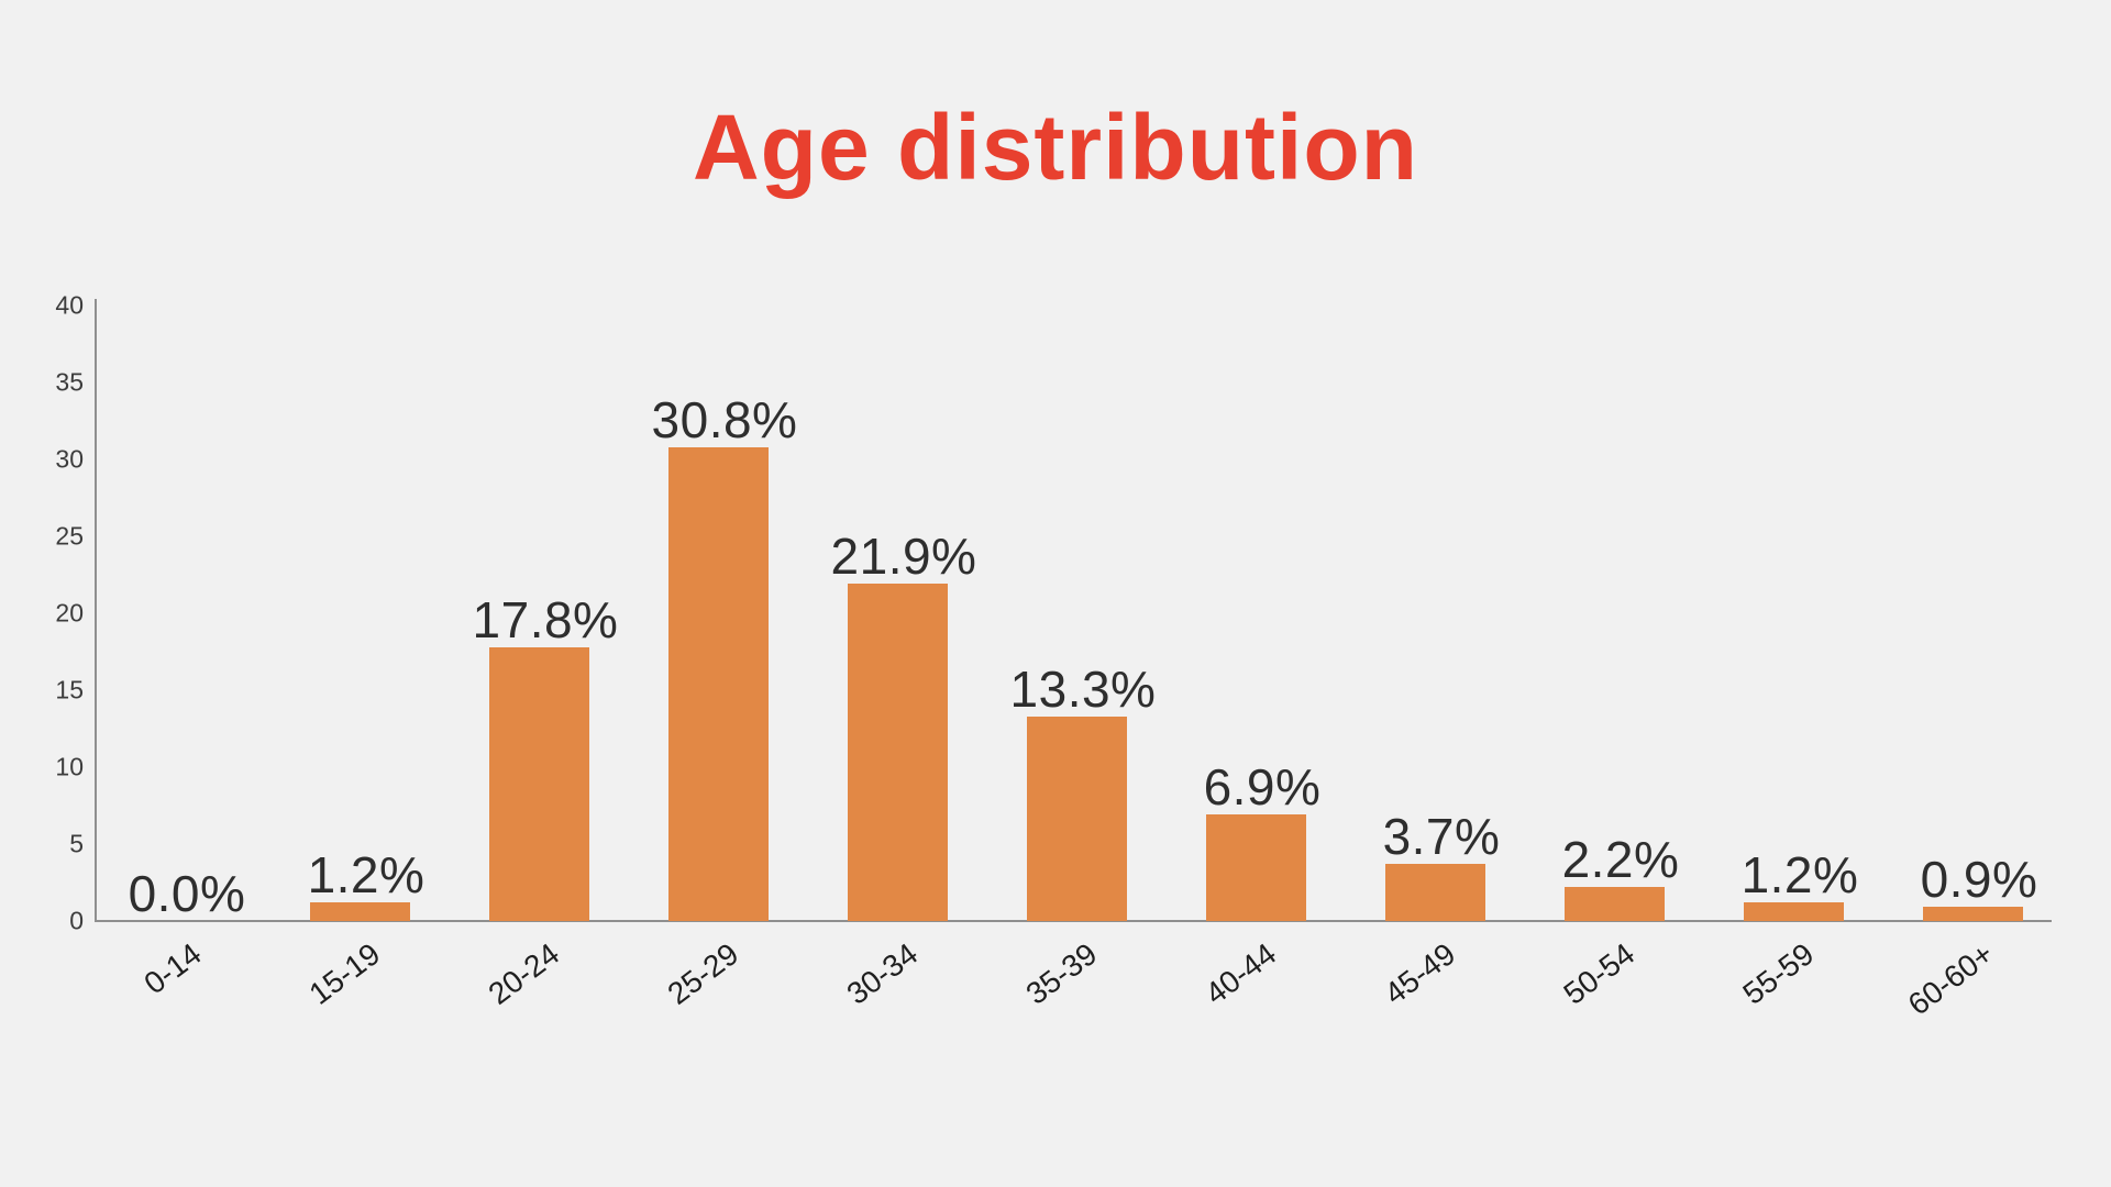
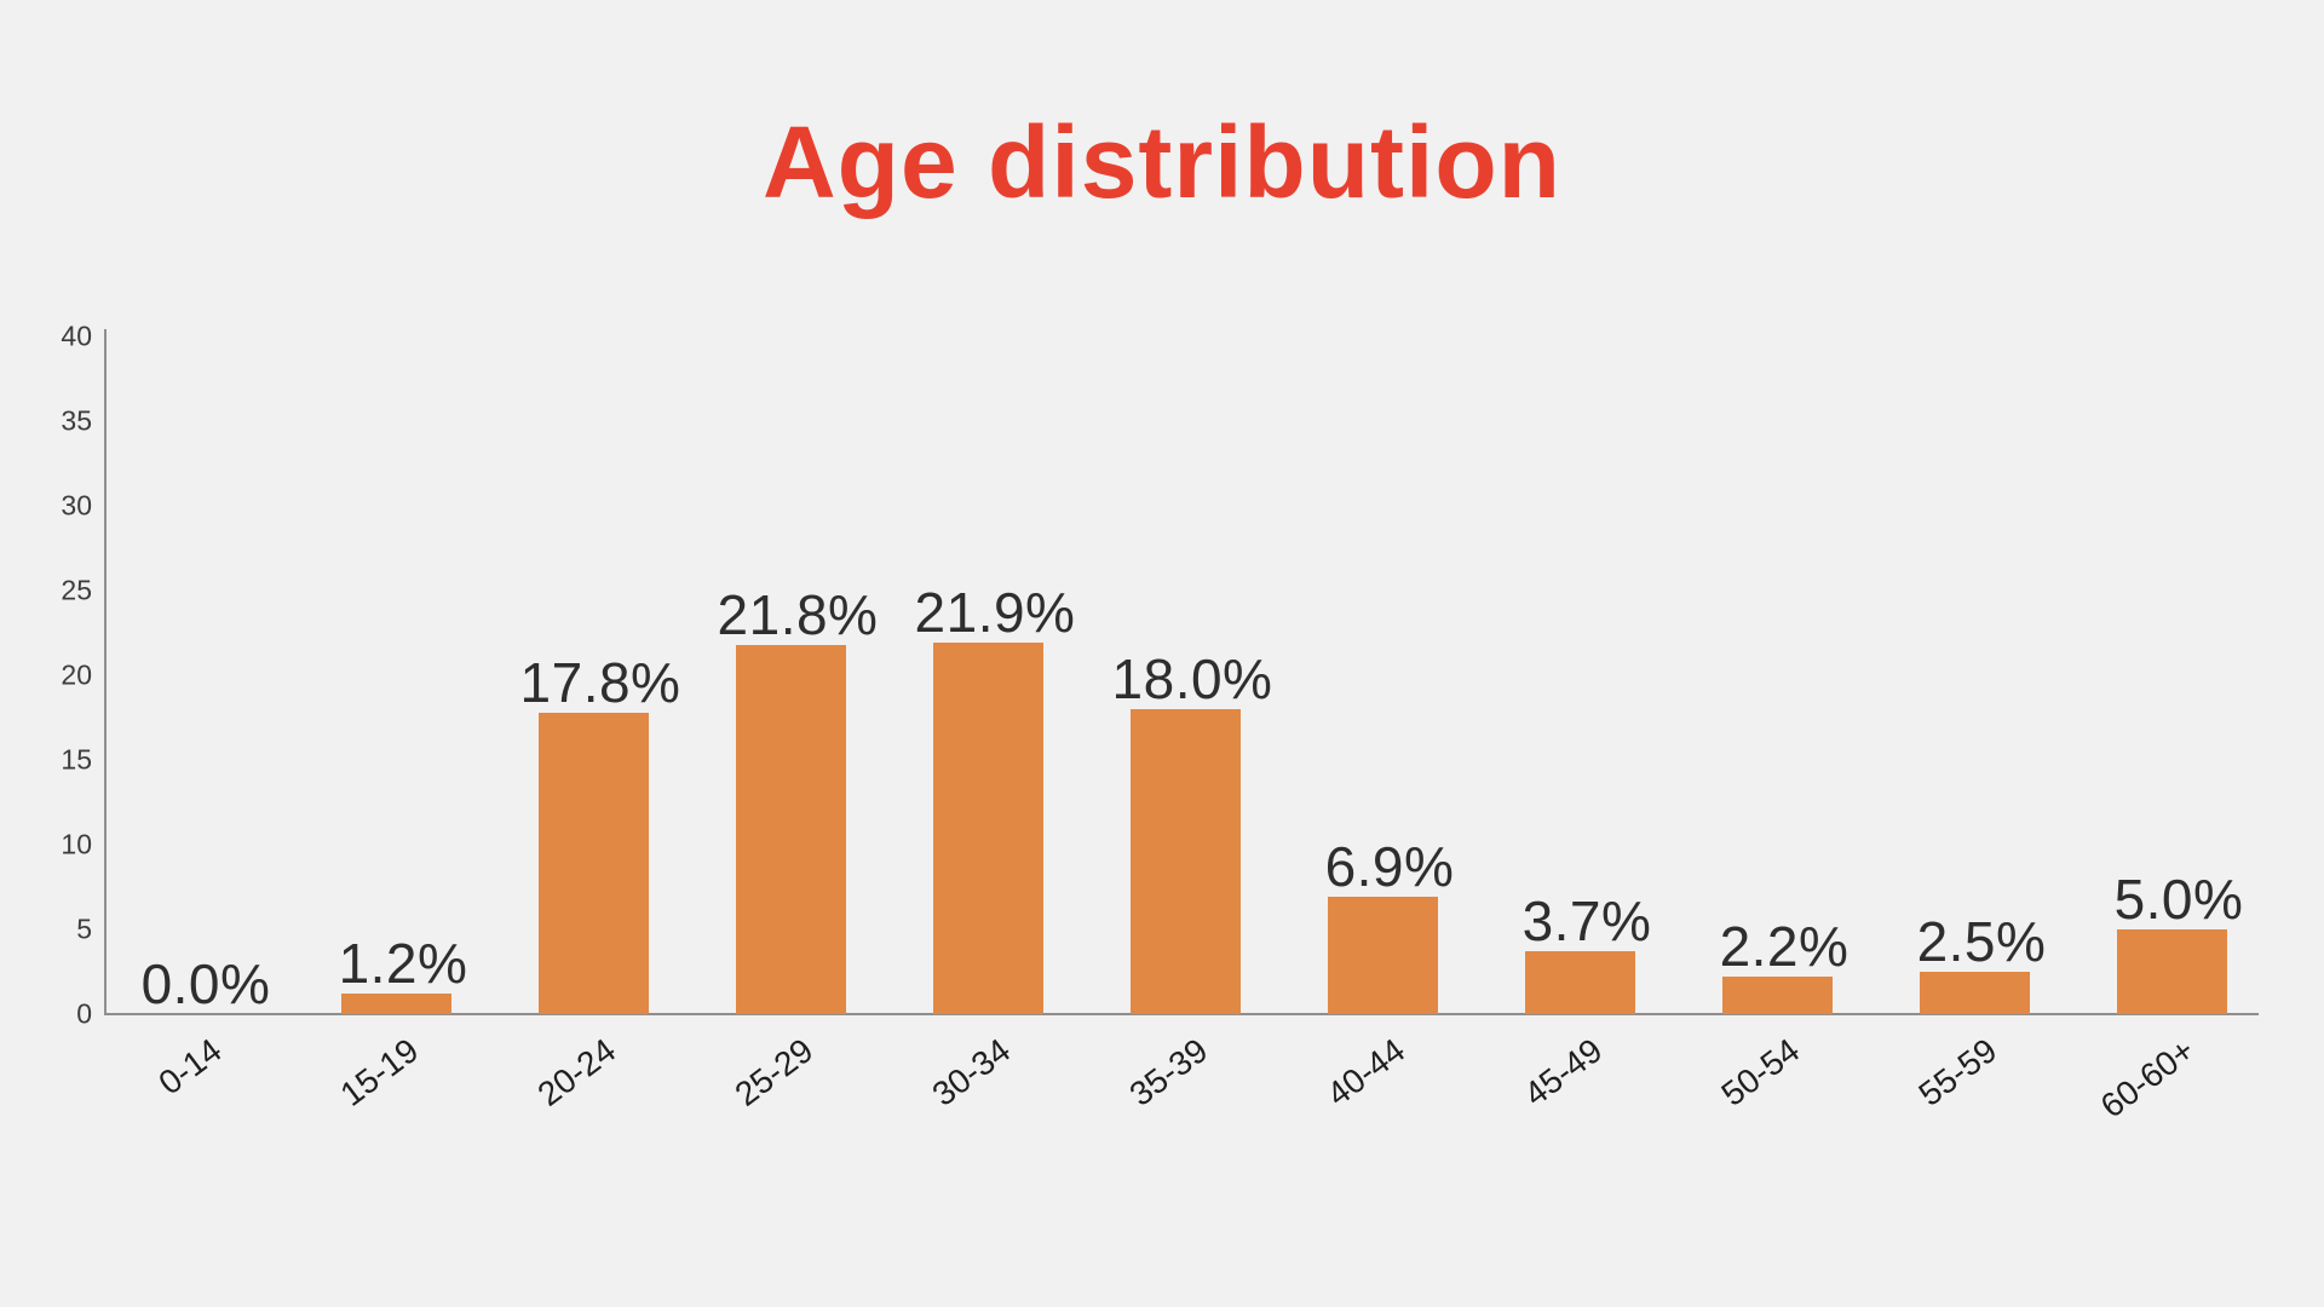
25-29: 30.8% -> 21.8%
35-39: 13.3% -> 18.0%
55-59: 1.2% -> 2.5%
60-60+: 0.9% -> 5.0%
